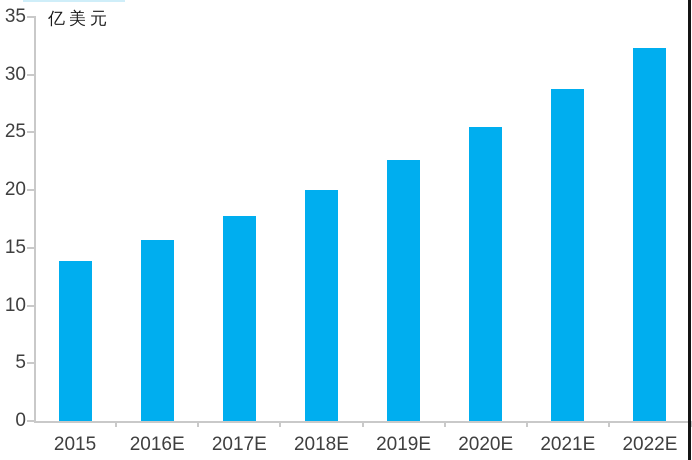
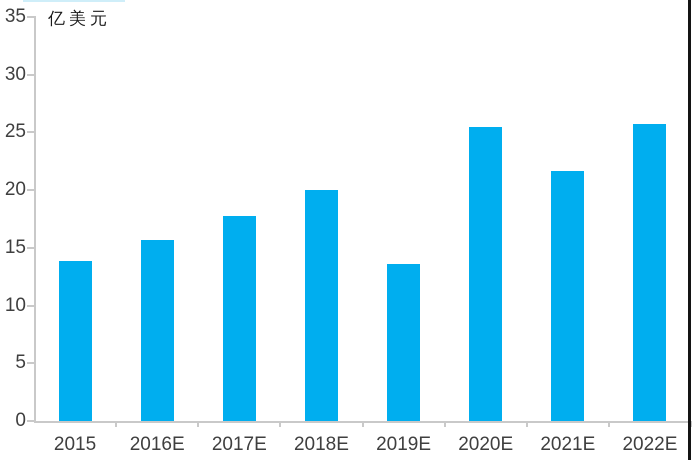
2019E: 22.6 -> 13.6
2021E: 28.8 -> 21.7
2022E: 32.3 -> 25.7
